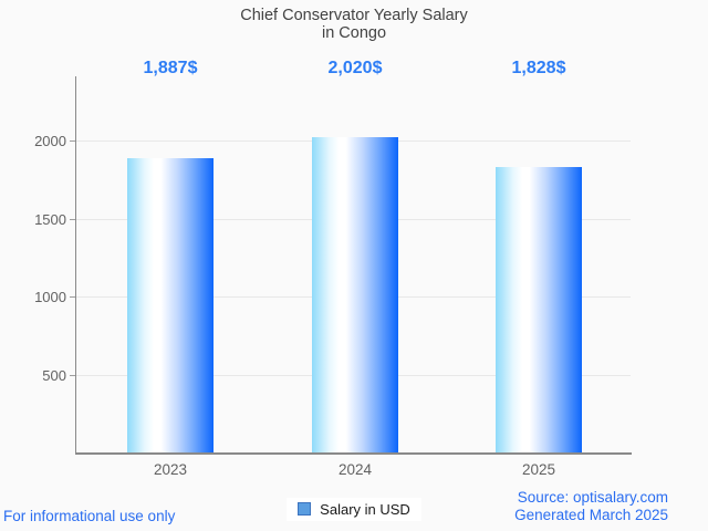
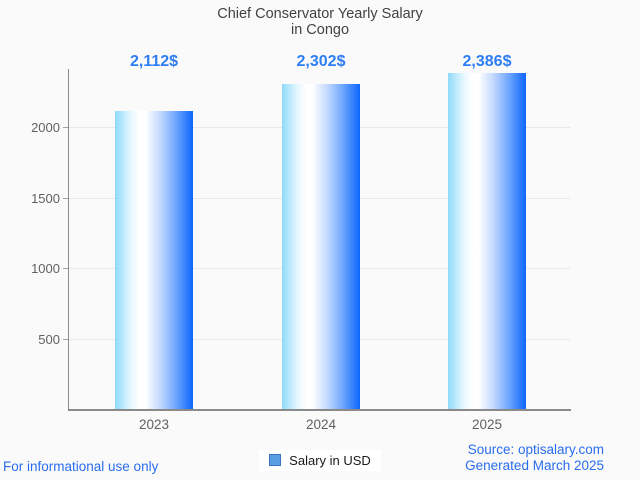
2023: 1,887 -> 2,112
2024: 2,020 -> 2,302
2025: 1,828 -> 2,386
